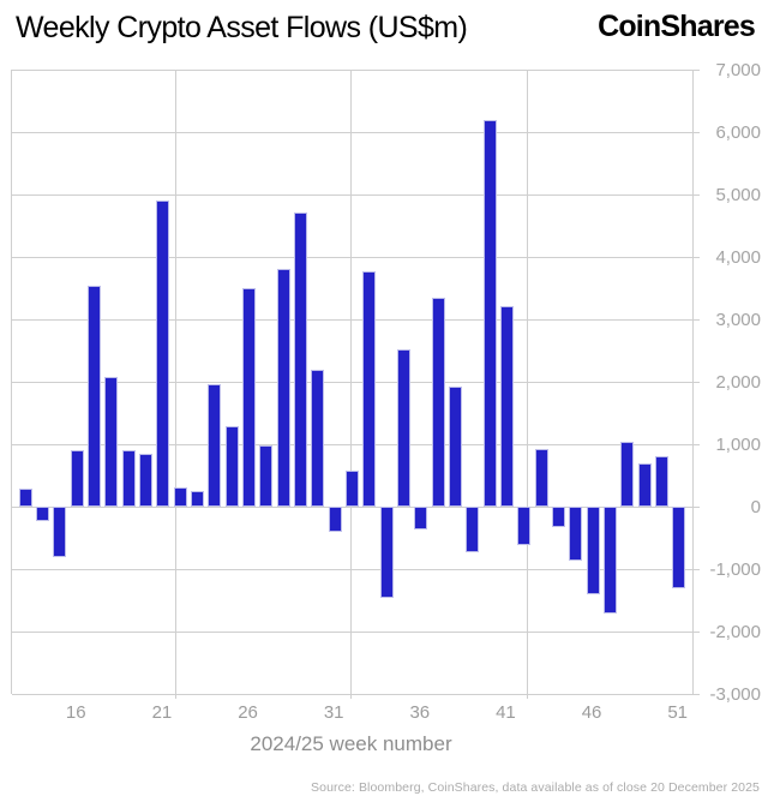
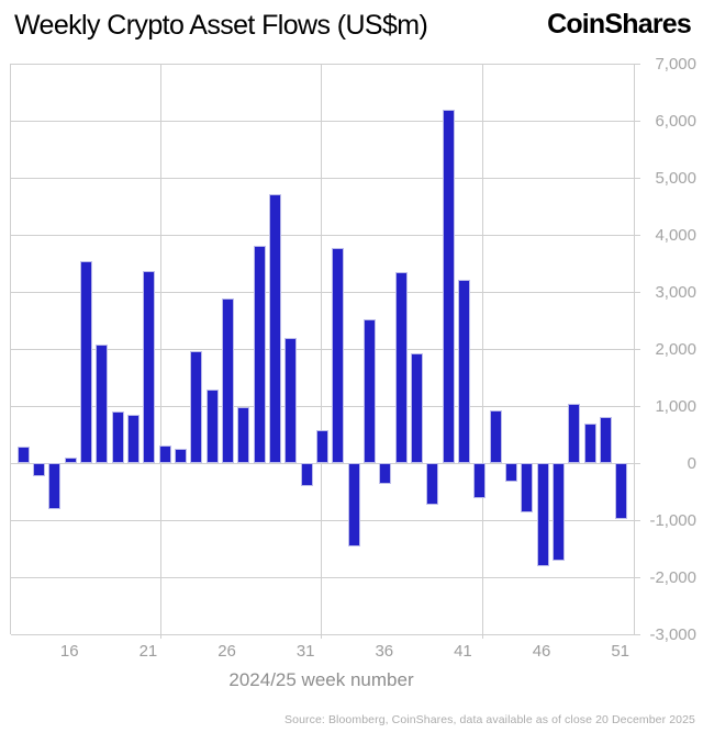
16: 900 -> 100
21: 4900 -> 3400
26: 3500 -> 2900
46: -1400 -> -1800
51: -1300 -> -1000
